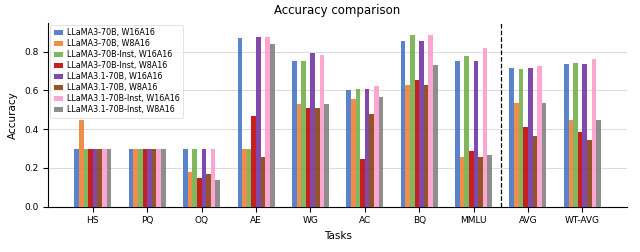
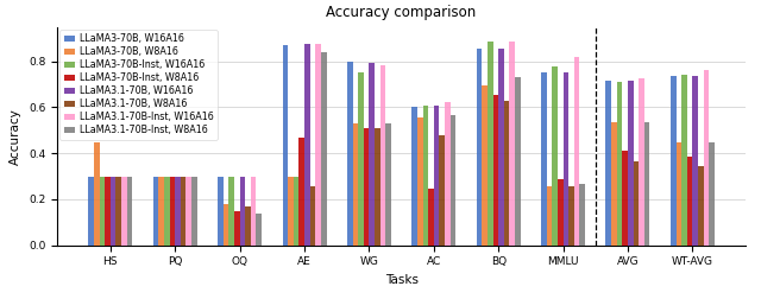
LLaMA3-70B, W16A16/WG: 0.75 -> 0.80
LLaMA3-70B, W8A16/BQ: 0.63 -> 0.69
